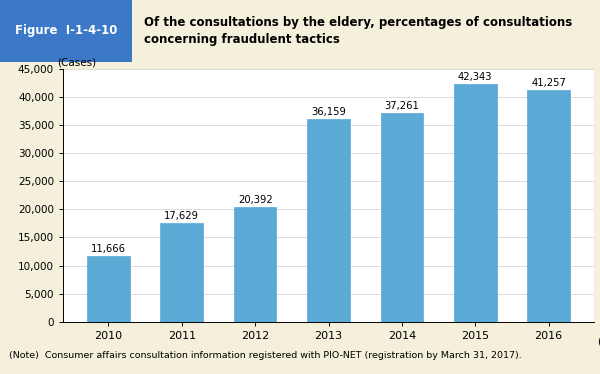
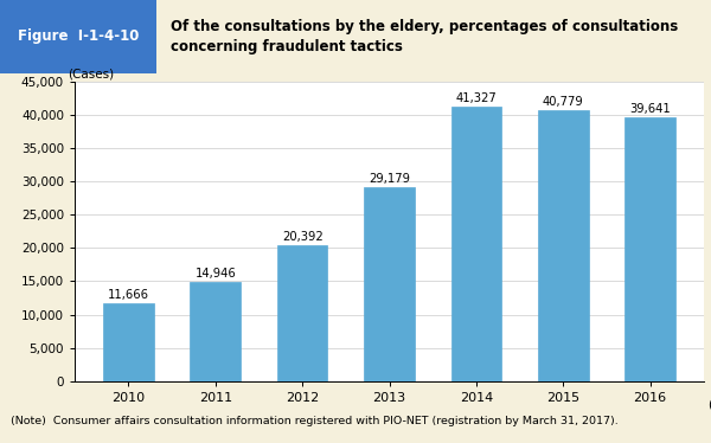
2011: 17,629 -> 14,946
2013: 36,159 -> 29,179
2014: 37,261 -> 41,327
2015: 42,343 -> 40,779
2016: 41,257 -> 39,641
